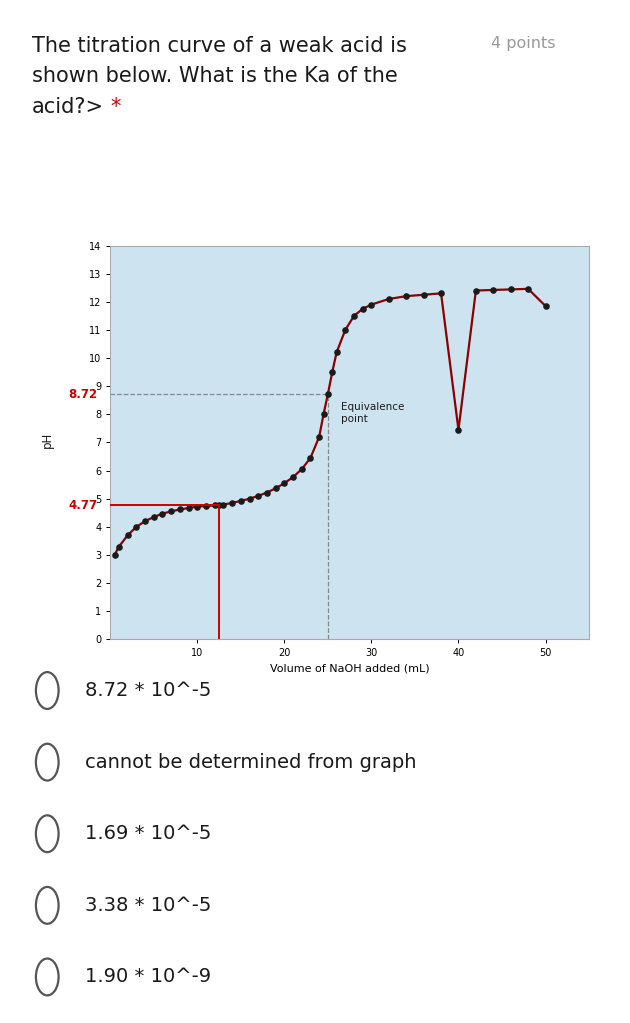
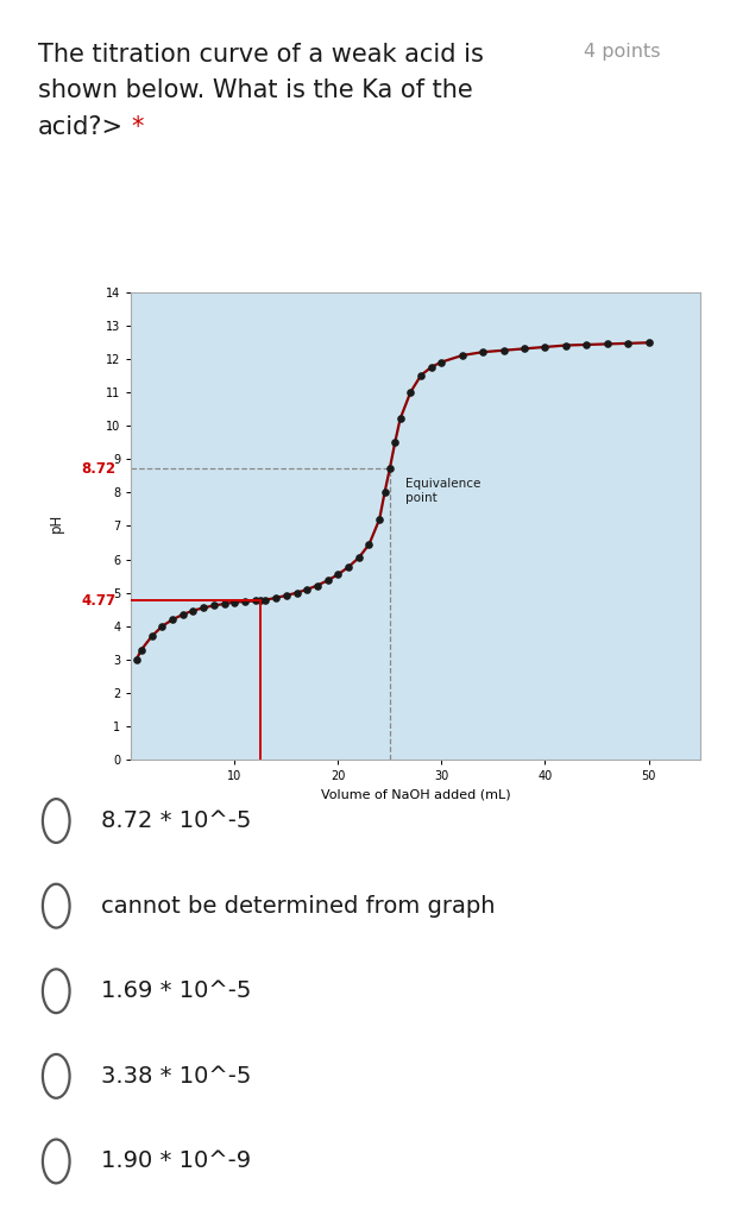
40: 7.45 -> 12.35
50: 11.85 -> 12.48
